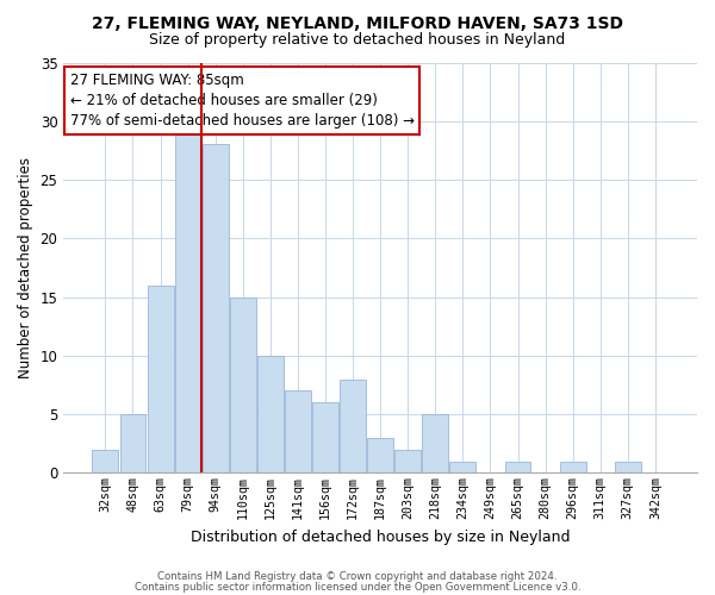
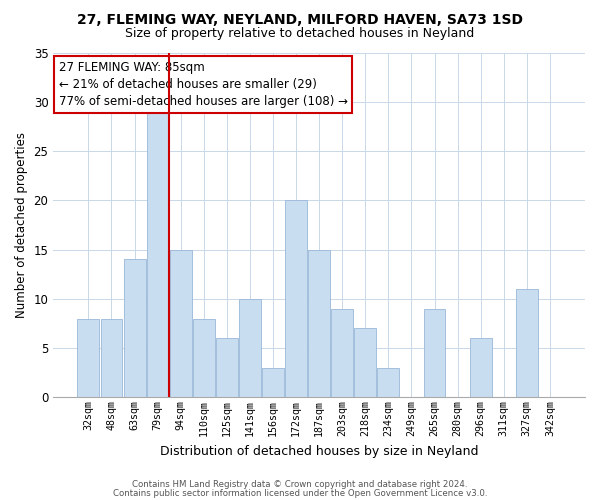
32sqm: 2 -> 8
48sqm: 5 -> 8
63sqm: 16 -> 14
94sqm: 28 -> 15
110sqm: 15 -> 8
125sqm: 10 -> 6
141sqm: 7 -> 10
156sqm: 6 -> 3
172sqm: 8 -> 20
187sqm: 3 -> 15
203sqm: 2 -> 9
218sqm: 5 -> 7
234sqm: 1 -> 3
265sqm: 1 -> 9
296sqm: 1 -> 6
327sqm: 1 -> 11
